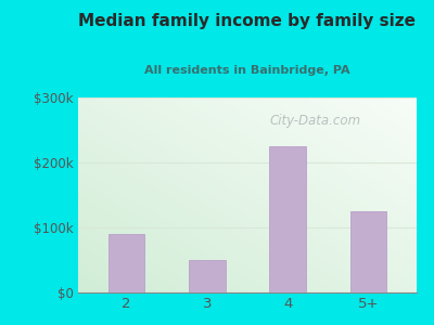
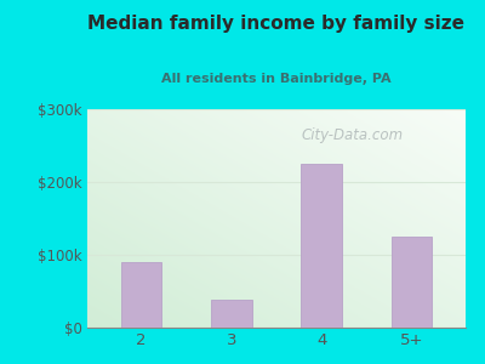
3: $50k -> $38k
